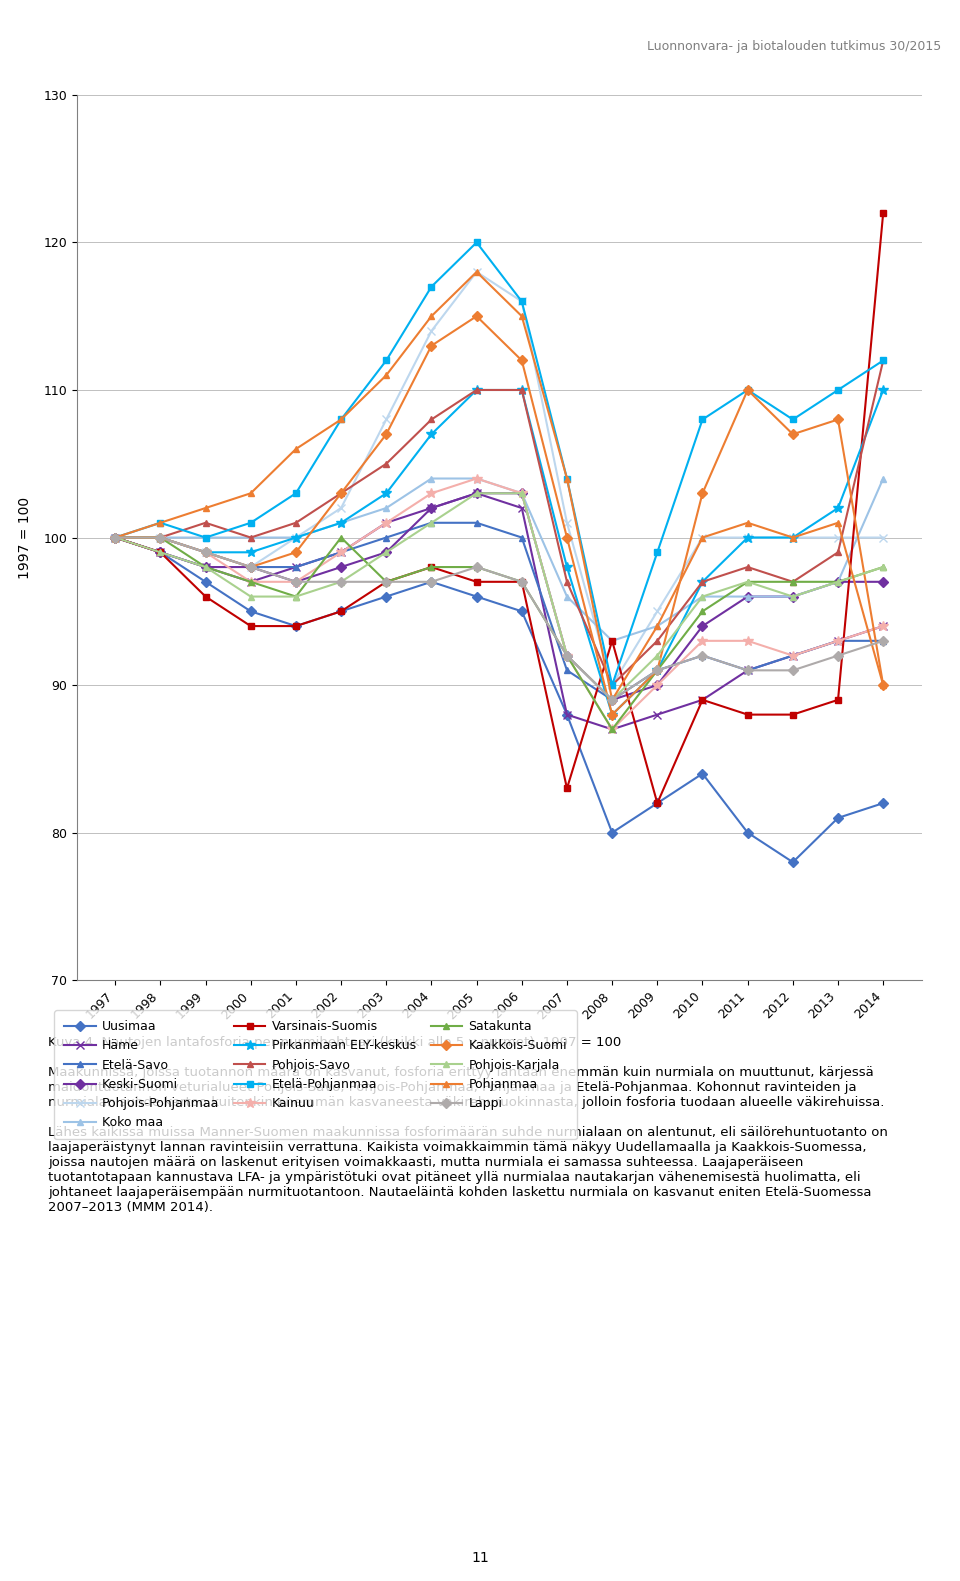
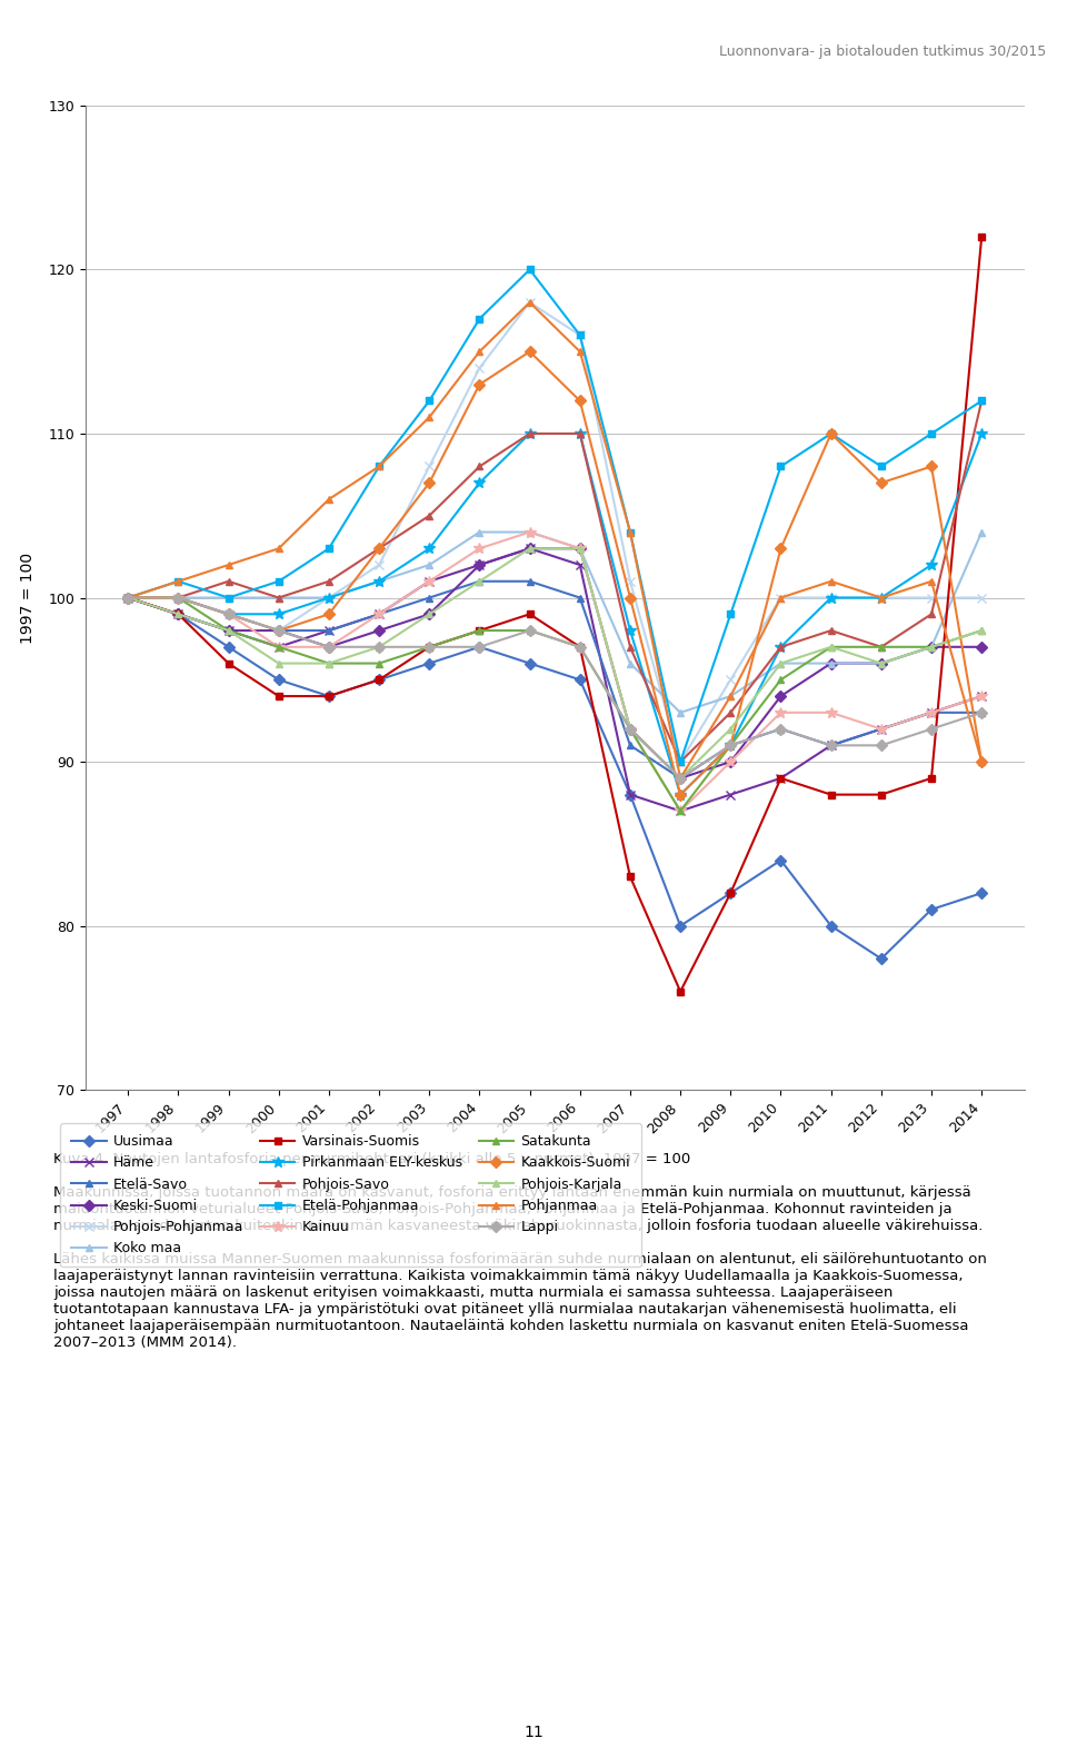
Satakunta/2002: 100 -> 96
Varsinais-Suomis/2005: 97 -> 99
Varsinais-Suomis/2008: 93 -> 76
